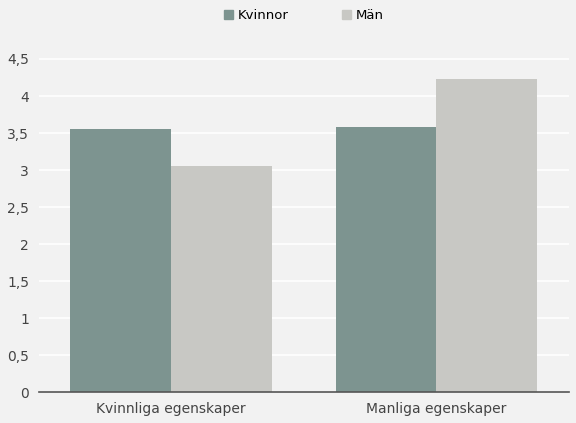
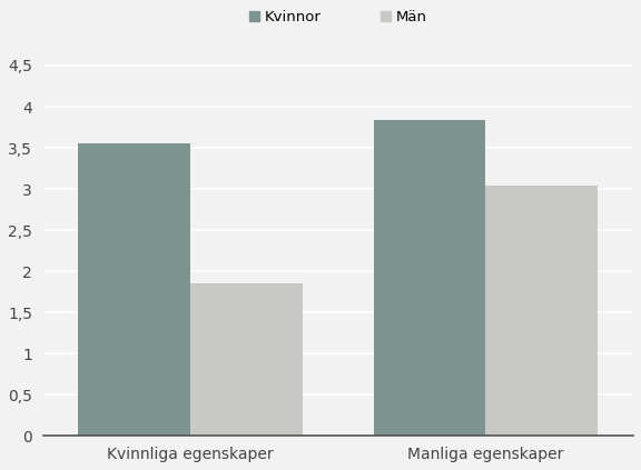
Män/Kvinnliga egenskaper: 3,05 -> 1,86
Kvinnor/Manliga egenskaper: 3,58 -> 3,84
Män/Manliga egenskaper: 4,23 -> 3,04
